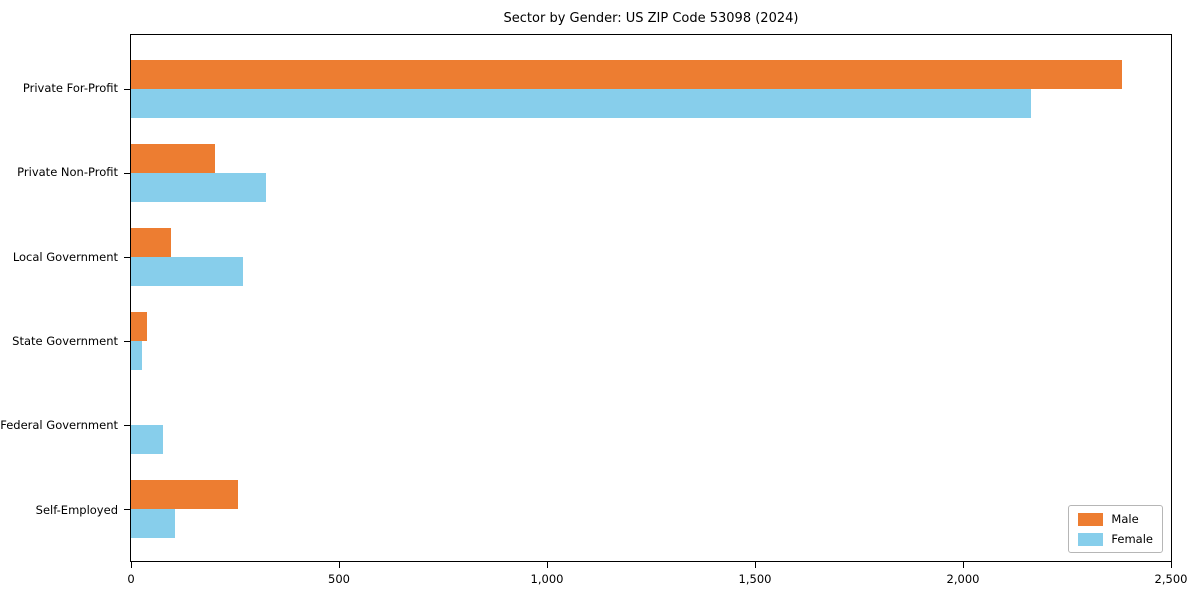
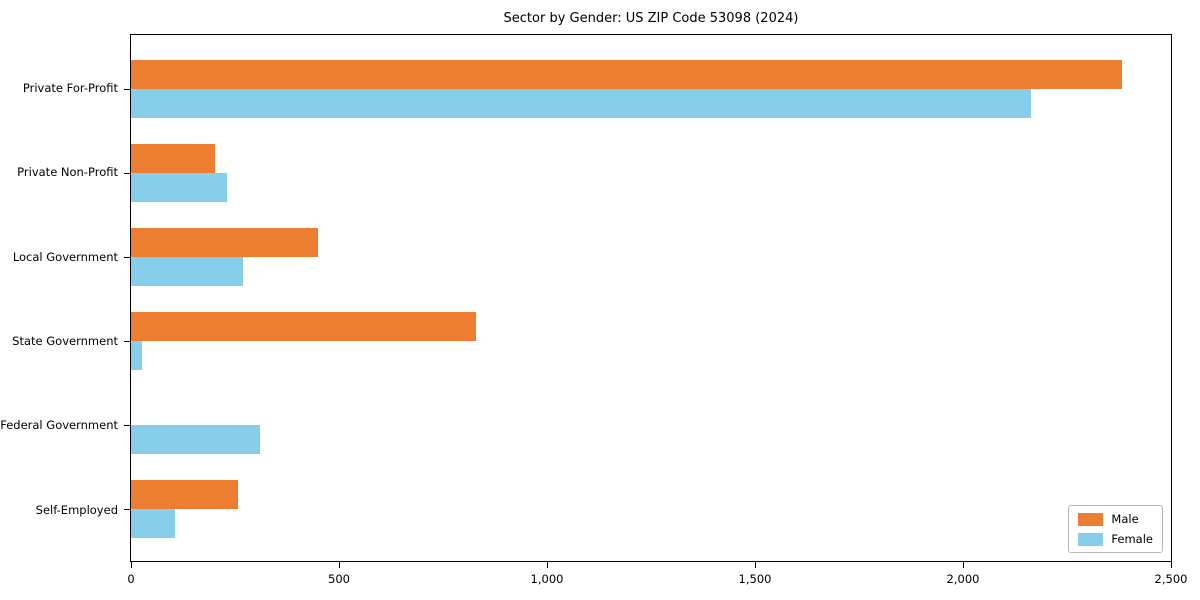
Female/Private Non-Profit: 320 -> 230
Male/Local Government: 100 -> 450
Male/State Government: 40 -> 830
Female/Federal Government: 80 -> 310
